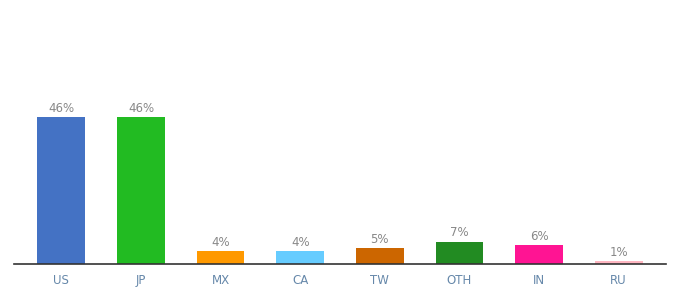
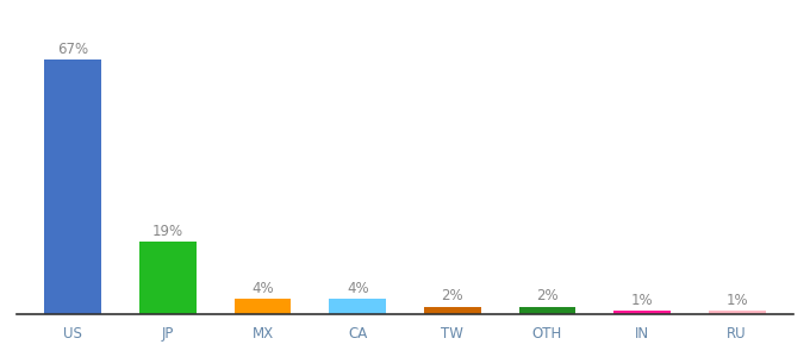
US: 46% -> 67%
JP: 46% -> 19%
TW: 5% -> 2%
OTH: 7% -> 2%
IN: 6% -> 1%
